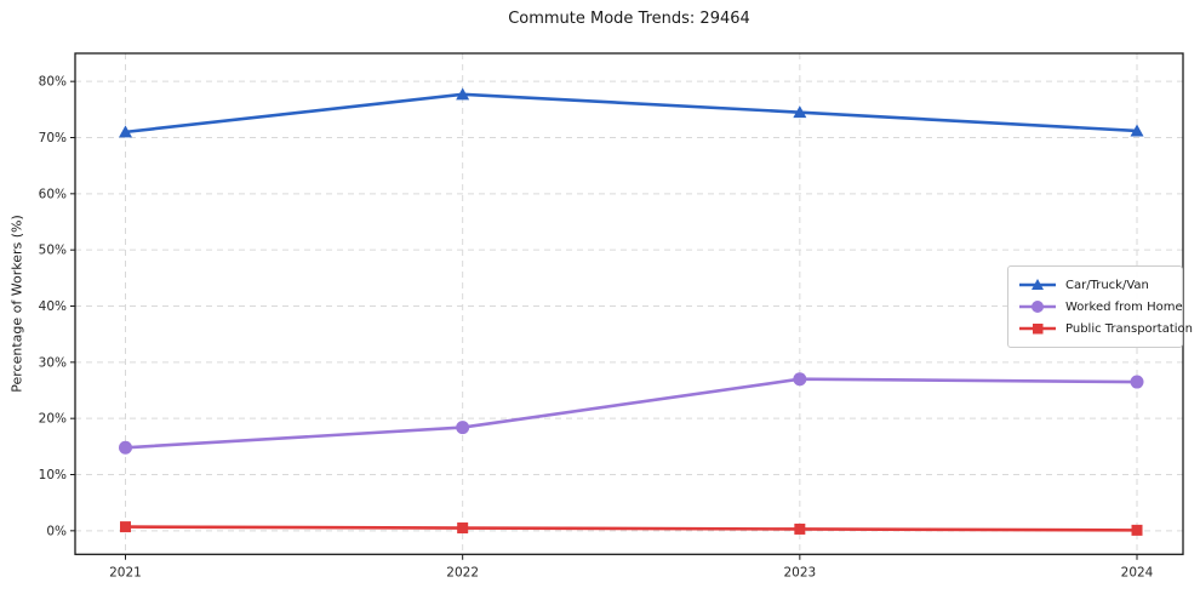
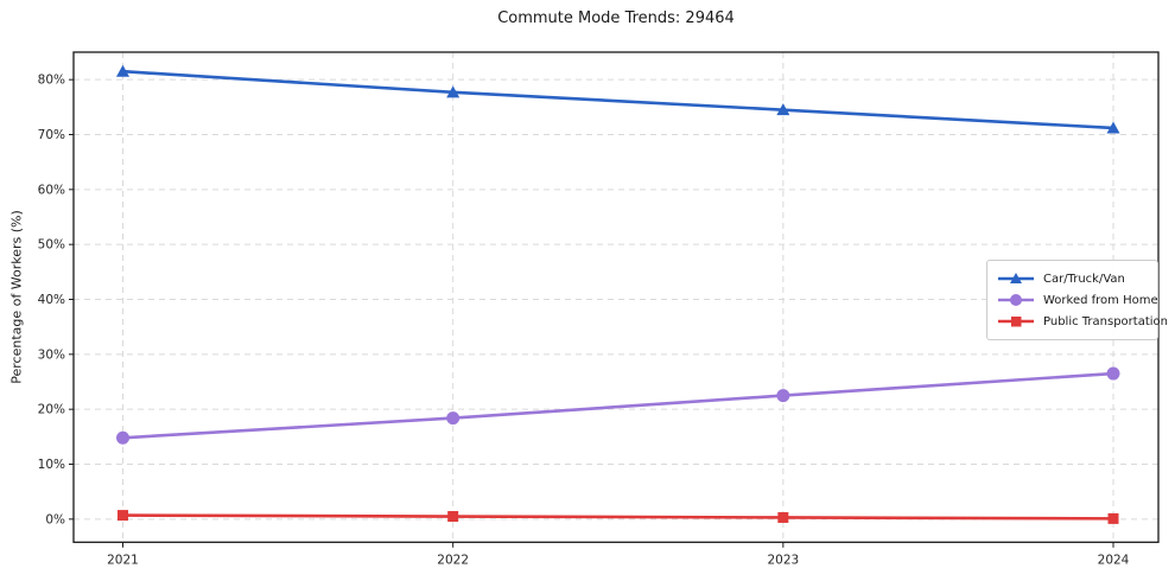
Car/Truck/Van/2021: 71% -> 82%
Worked from Home/2023: 27% -> 22%
